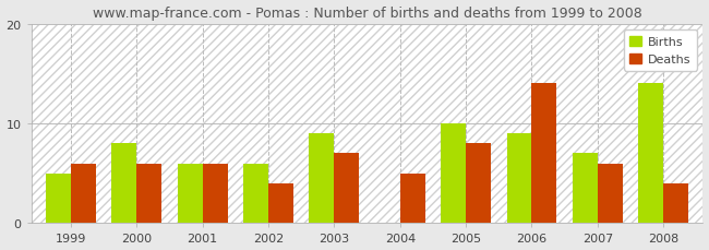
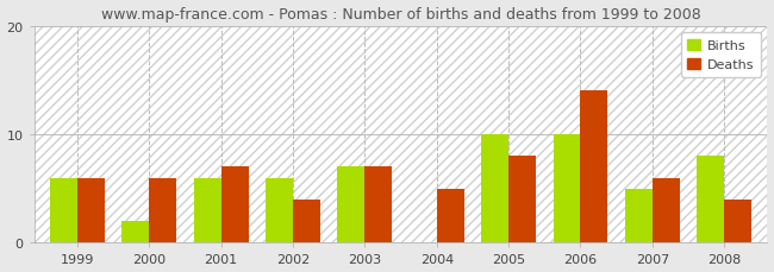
Births/1999: 5 -> 6
Births/2000: 8 -> 2
Deaths/2001: 6 -> 7
Births/2003: 9 -> 7
Births/2006: 9 -> 10
Births/2007: 7 -> 5
Births/2008: 14 -> 8
